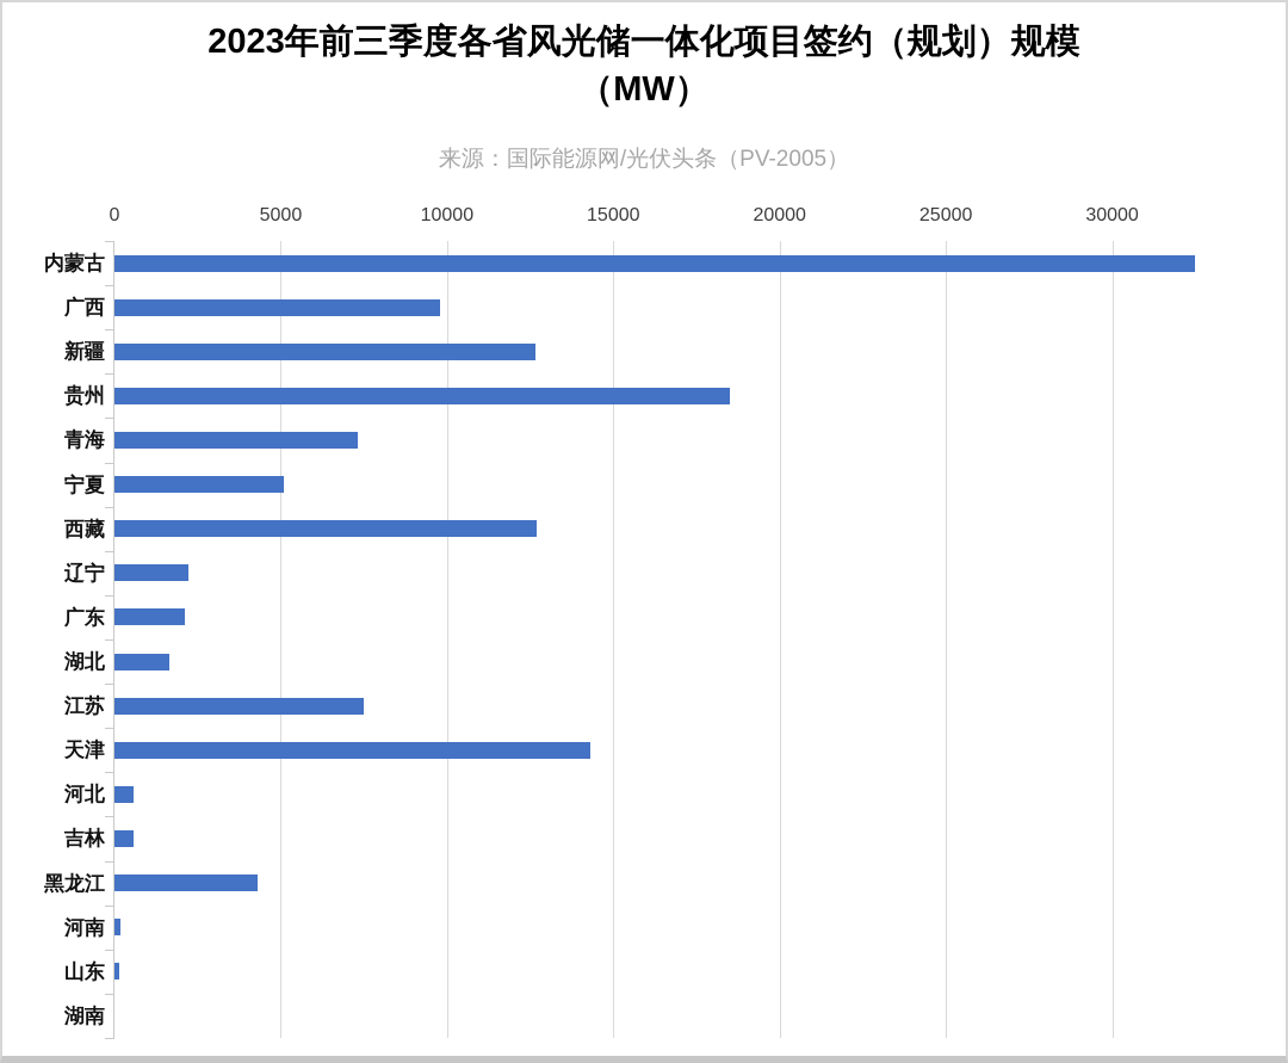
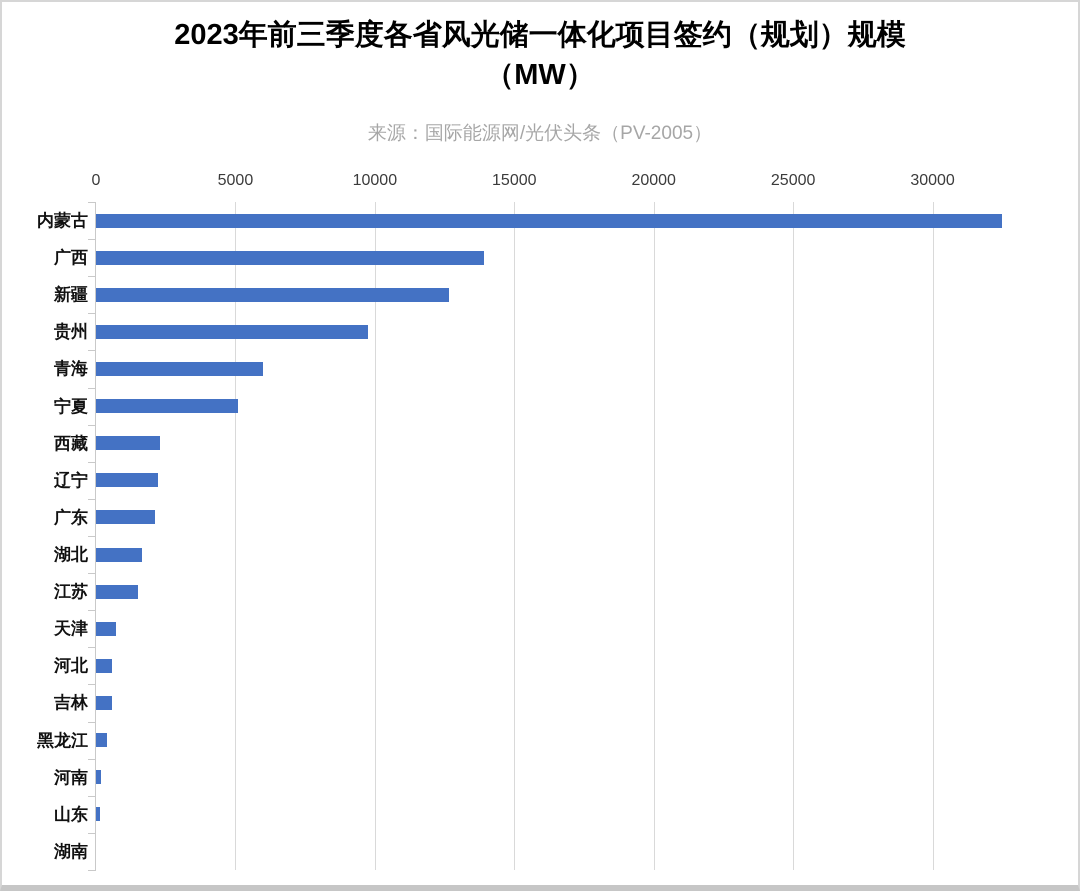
广西: 9800 -> 13900
贵州: 18500 -> 9800
青海: 7300 -> 6000
西藏: 12700 -> 2300
江苏: 7500 -> 1500
天津: 14300 -> 700
黑龙江: 4300 -> 400
